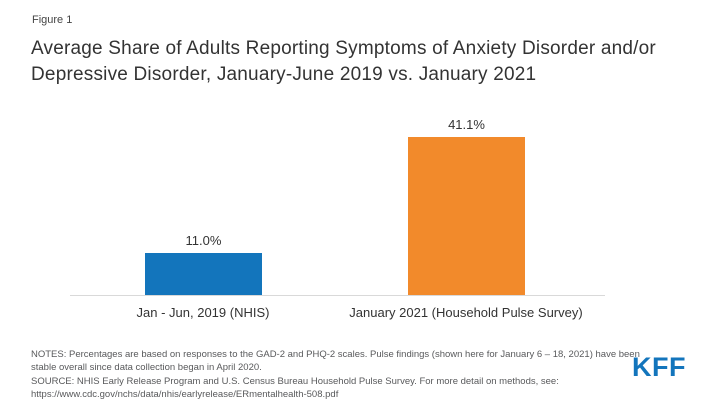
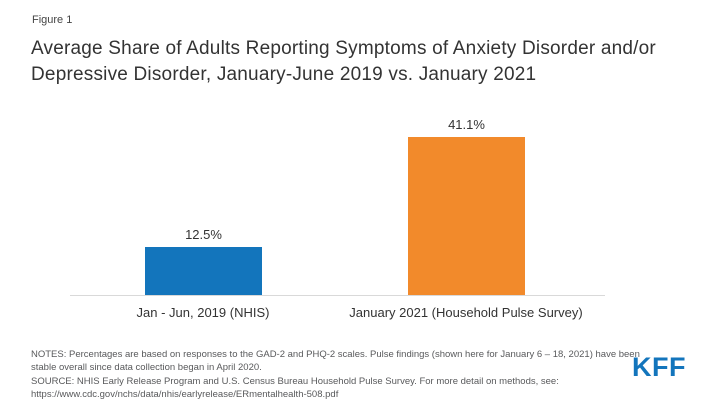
Jan - Jun, 2019 (NHIS): 11.0% -> 12.5%
